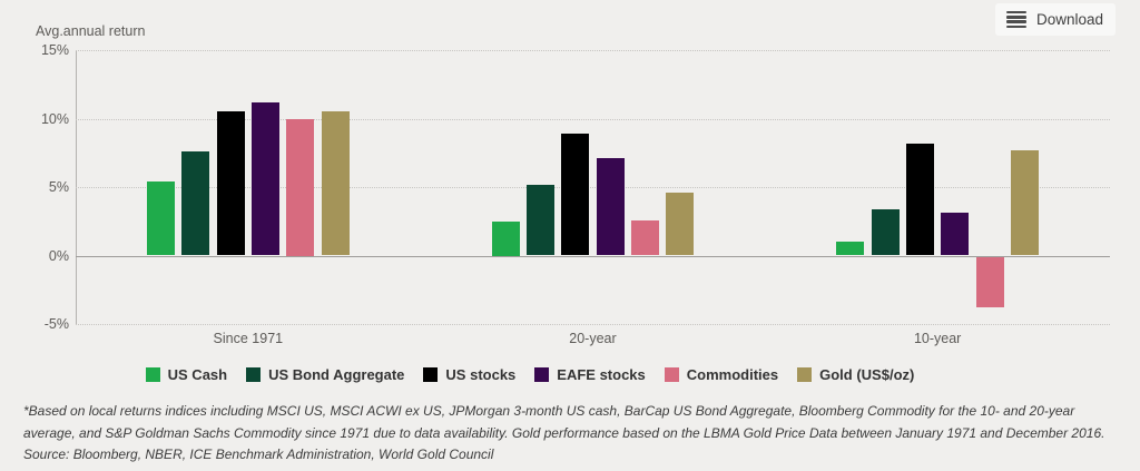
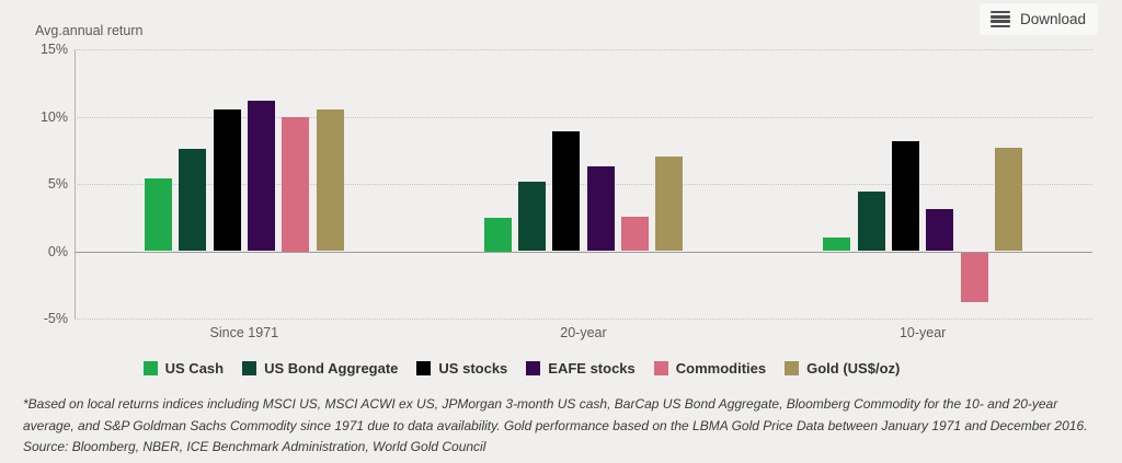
EAFE stocks/20-year: 7.1% -> 6.3%
Gold (US$/oz)/20-year: 4.6% -> 7.0%
US Bond Aggregate/10-year: 3.4% -> 4.4%
